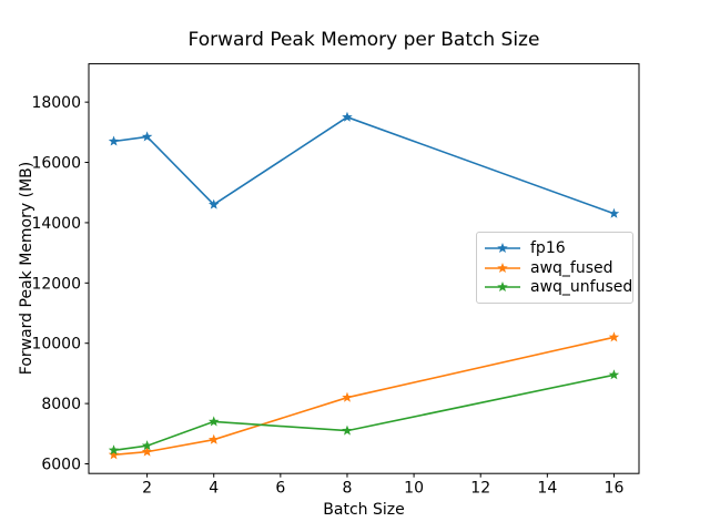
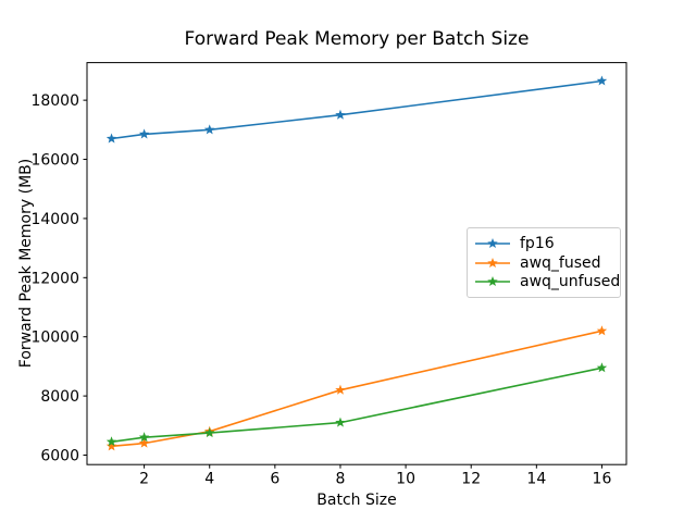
fp16/4: 14600 -> 17000
awq_unfused/4: 7400 -> 6800
fp16/16: 14300 -> 18600
